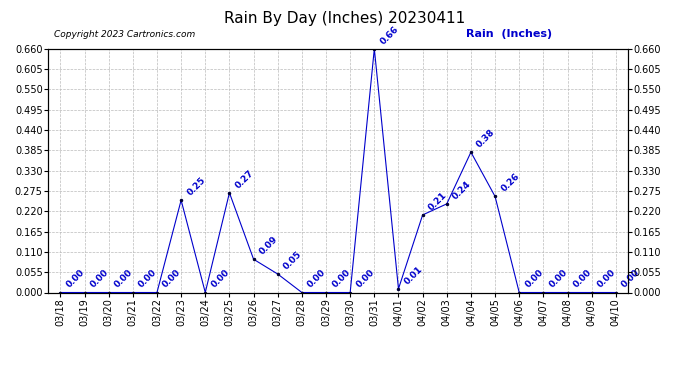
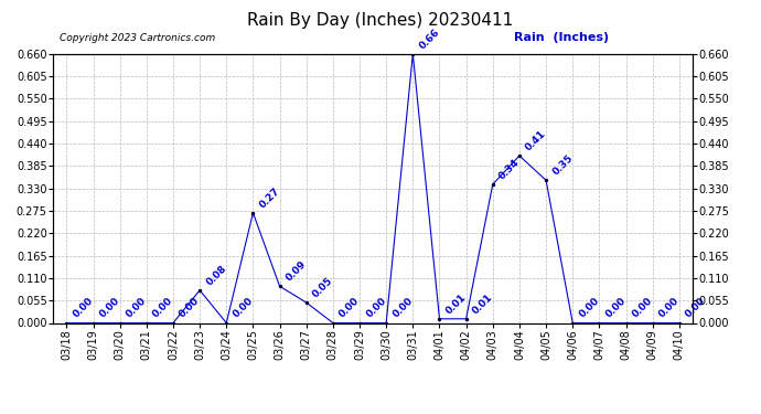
03/23: 0.25 -> 0.08
04/02: 0.21 -> 0.01
04/03: 0.24 -> 0.34
04/04: 0.38 -> 0.41
04/05: 0.26 -> 0.35
